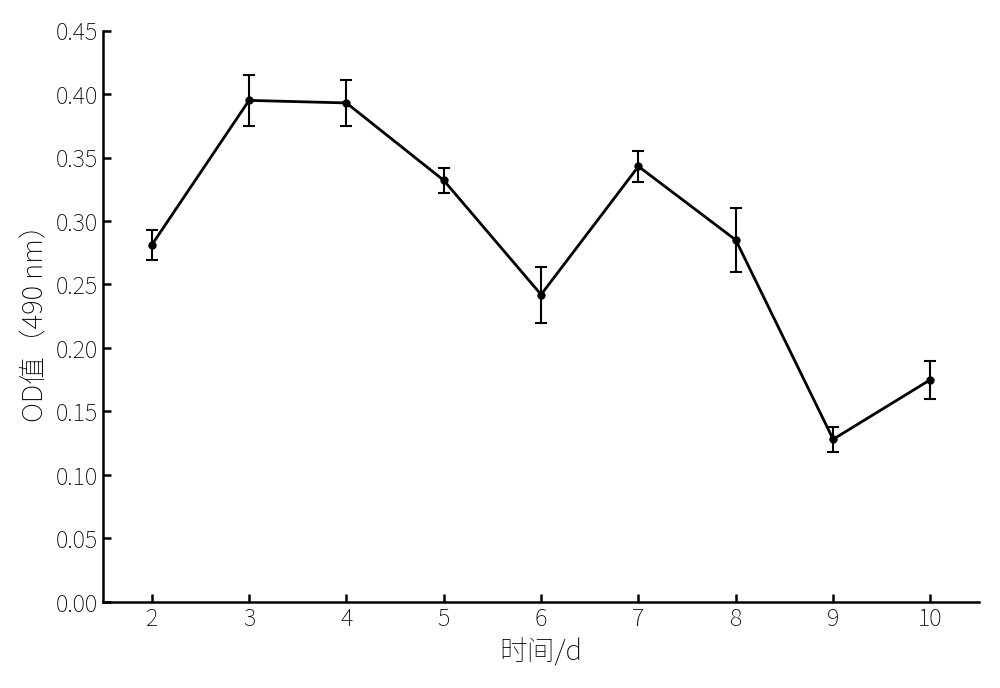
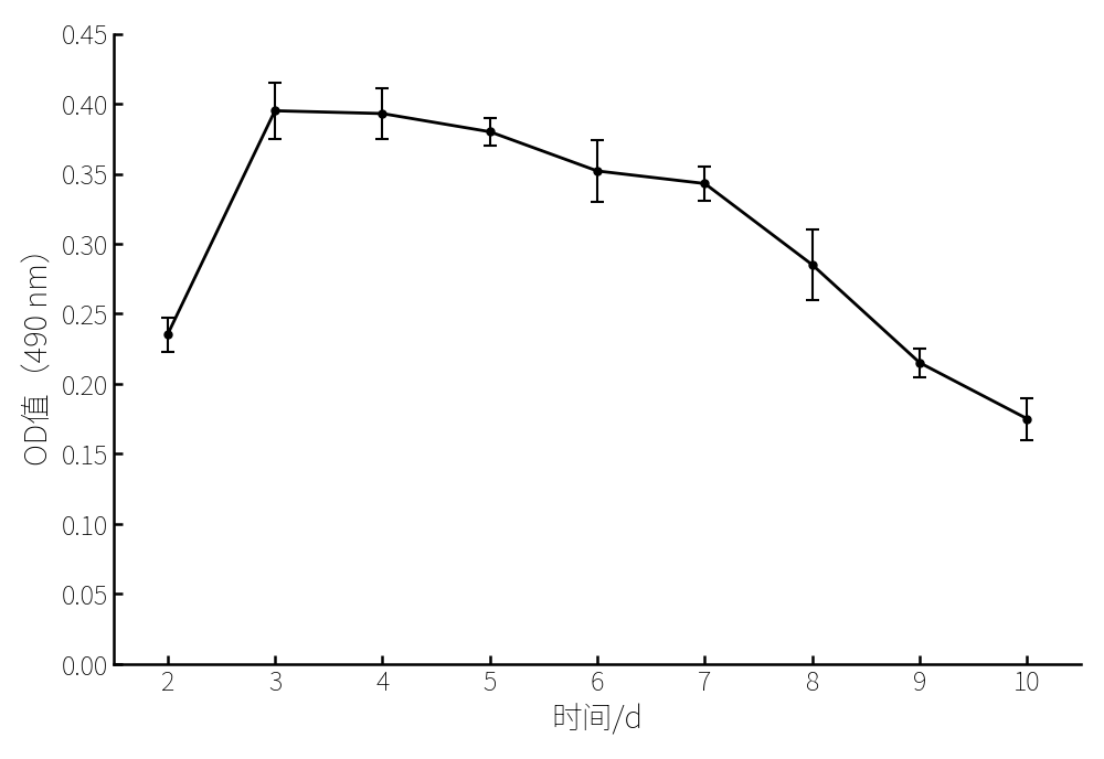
2: 0.281 -> 0.235
5: 0.332 -> 0.380
6: 0.242 -> 0.352
9: 0.128 -> 0.215
